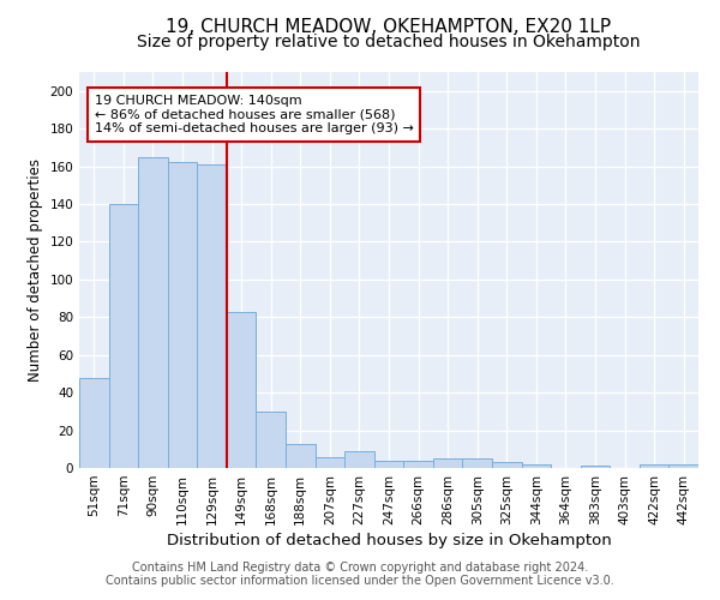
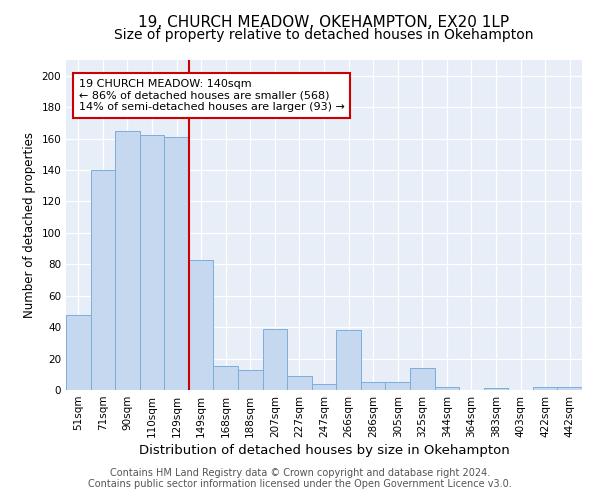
168sqm: 30 -> 15
207sqm: 6 -> 39
266sqm: 4 -> 38
325sqm: 3 -> 14
